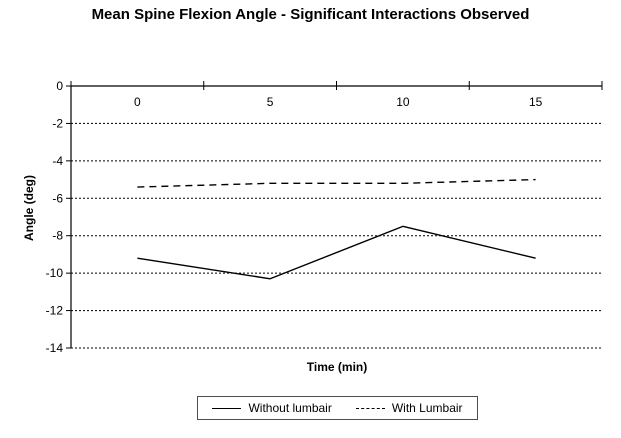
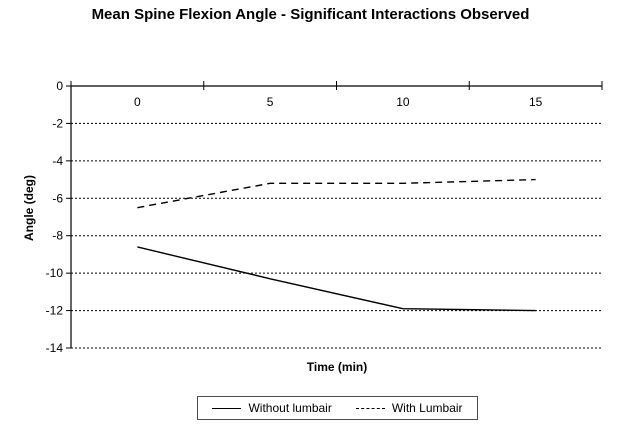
Without lumbair/0: -9.2 -> -8.6
With Lumbair/0: -5.4 -> -6.5
Without lumbair/10: -7.5 -> -11.9
Without lumbair/15: -9.2 -> -12.0
